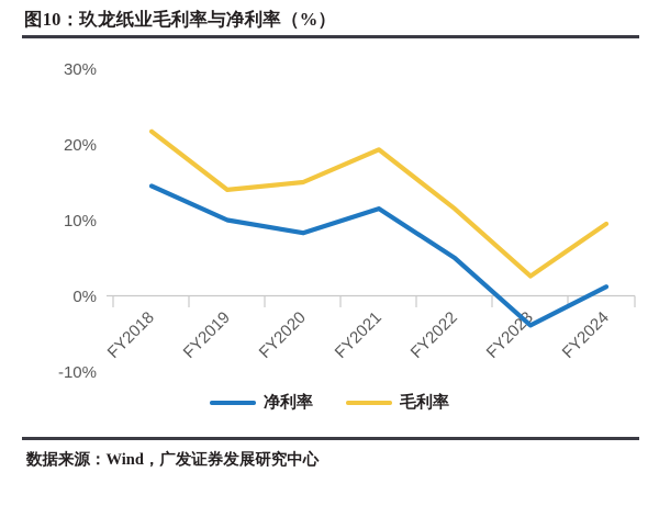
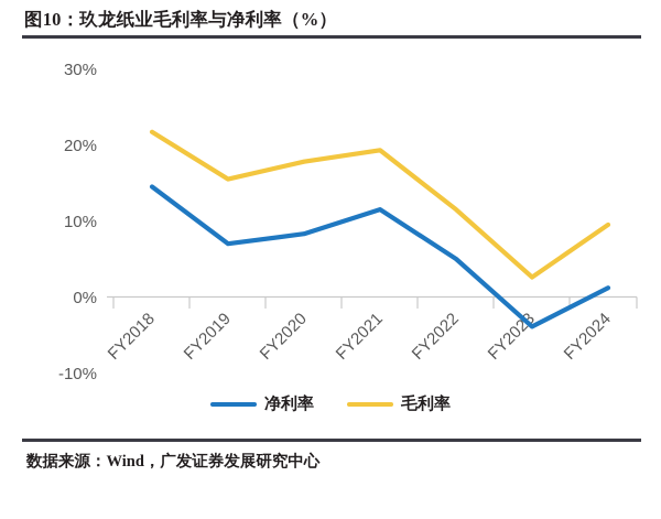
净利率/FY2019: 10% -> 7%
毛利率/FY2019: 14% -> 16%
毛利率/FY2020: 15% -> 18%
